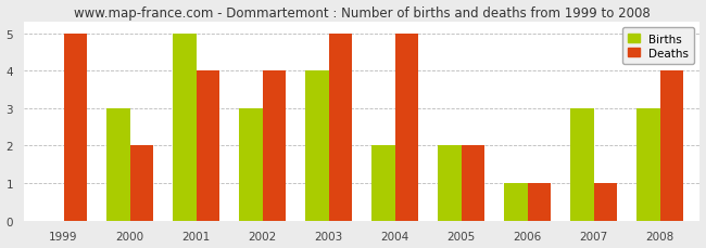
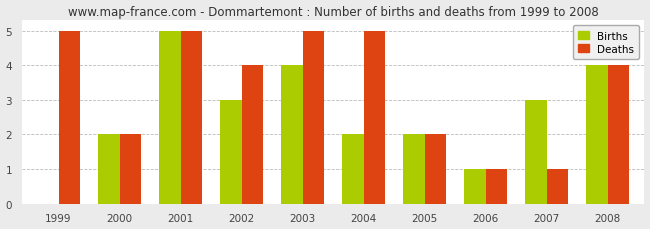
Births/2000: 3 -> 2
Deaths/2001: 4 -> 5
Births/2008: 3 -> 4
